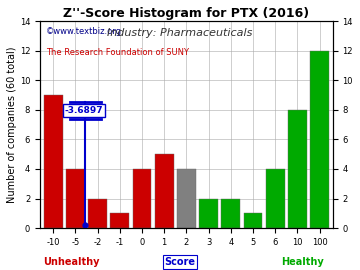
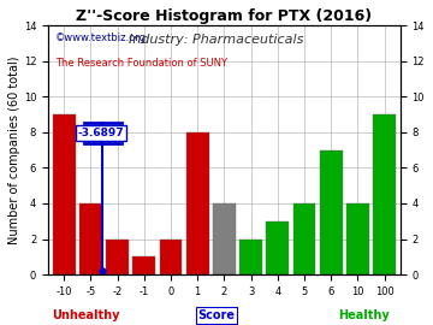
0: 4 -> 2
1: 5 -> 8
4: 2 -> 3
5: 1 -> 4
6: 4 -> 7
10: 8 -> 4
100: 12 -> 9
